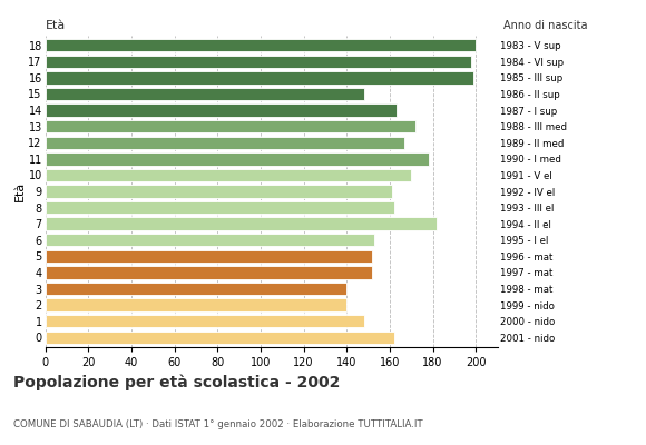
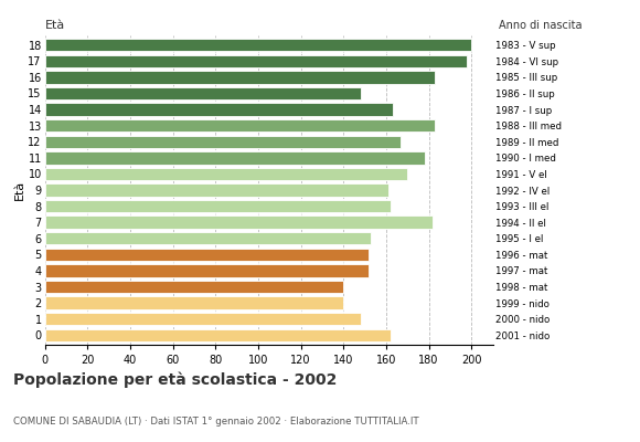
16: 199 -> 183
13: 172 -> 183
